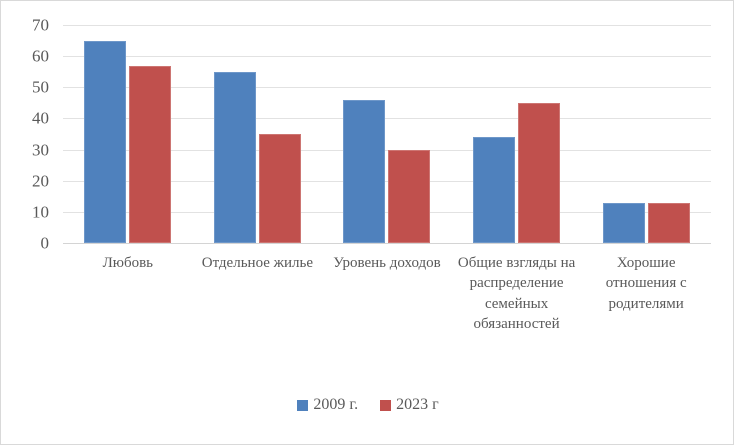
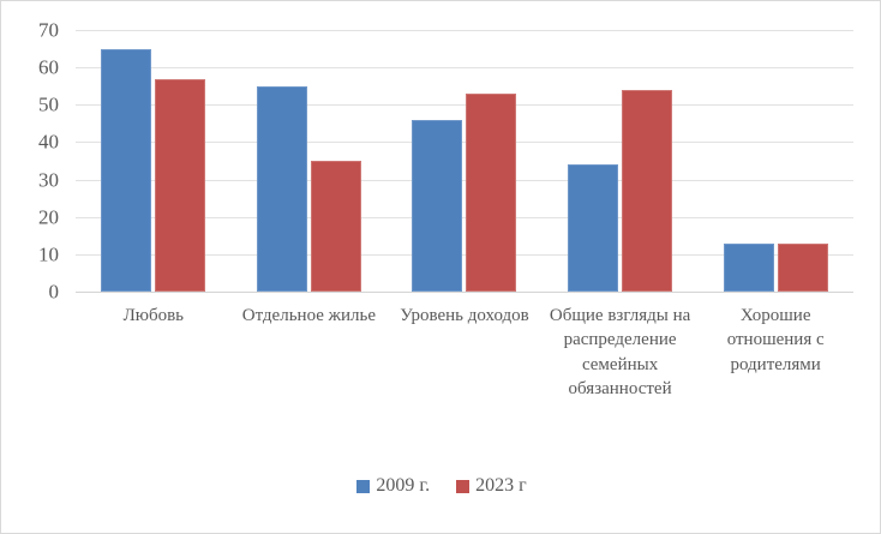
2023 г/Уровень доходов: 30 -> 53
2023 г/Общие взгляды на распределение семейных обязанностей: 45 -> 54
